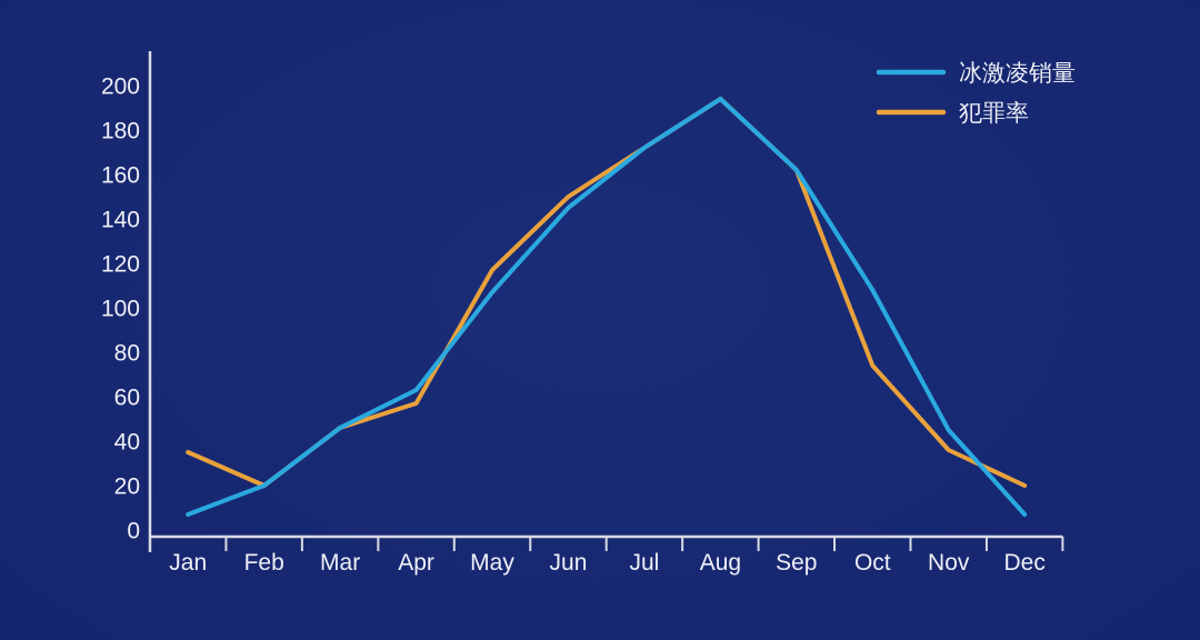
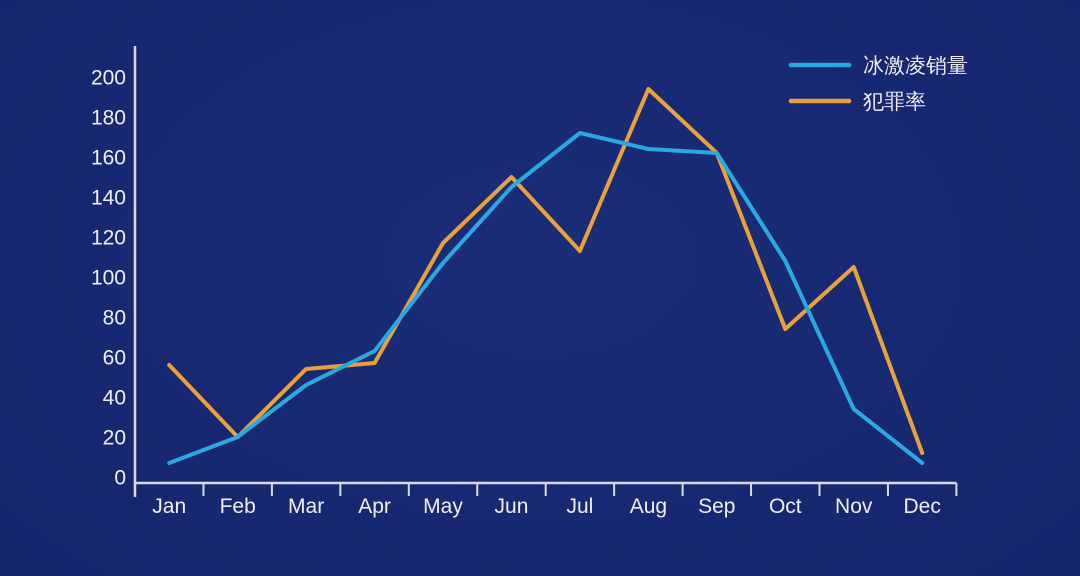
犯罪率/Jan: 35 -> 56
犯罪率/Mar: 46 -> 54
犯罪率/Jul: 172 -> 113
冰激凌销量/Aug: 194 -> 164
冰激凌销量/Nov: 45 -> 34
犯罪率/Nov: 36 -> 105
犯罪率/Dec: 20 -> 12
